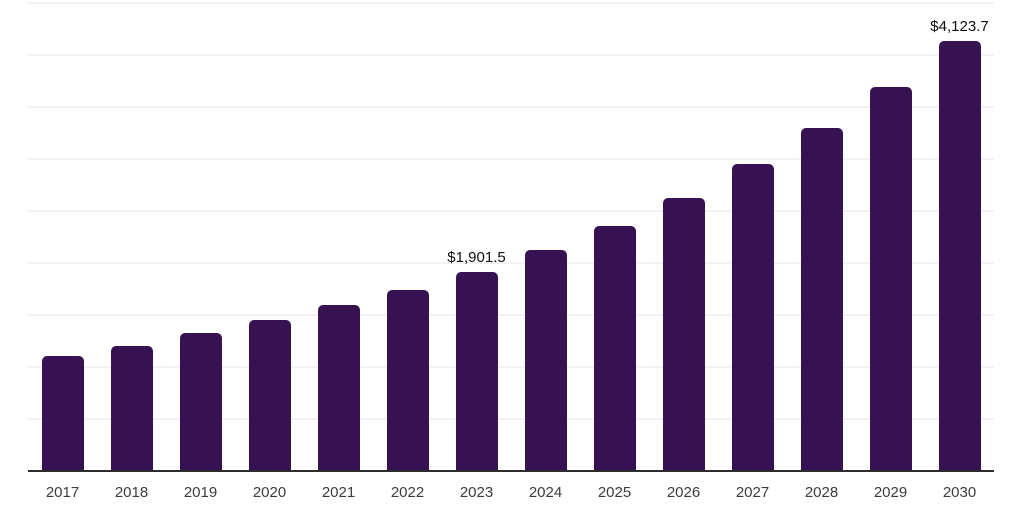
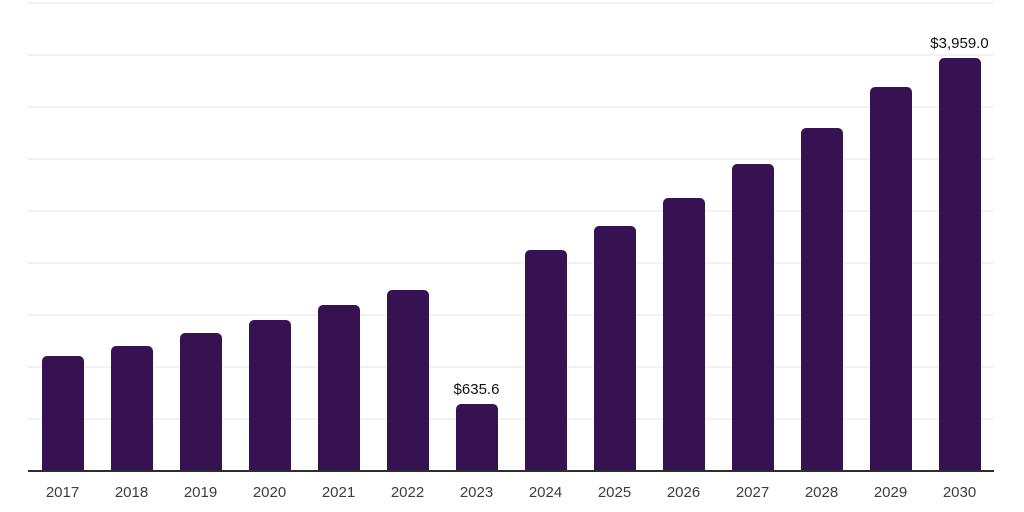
2023: $1,901.5 -> $635.6
2030: $4,123.7 -> $3,959.0
